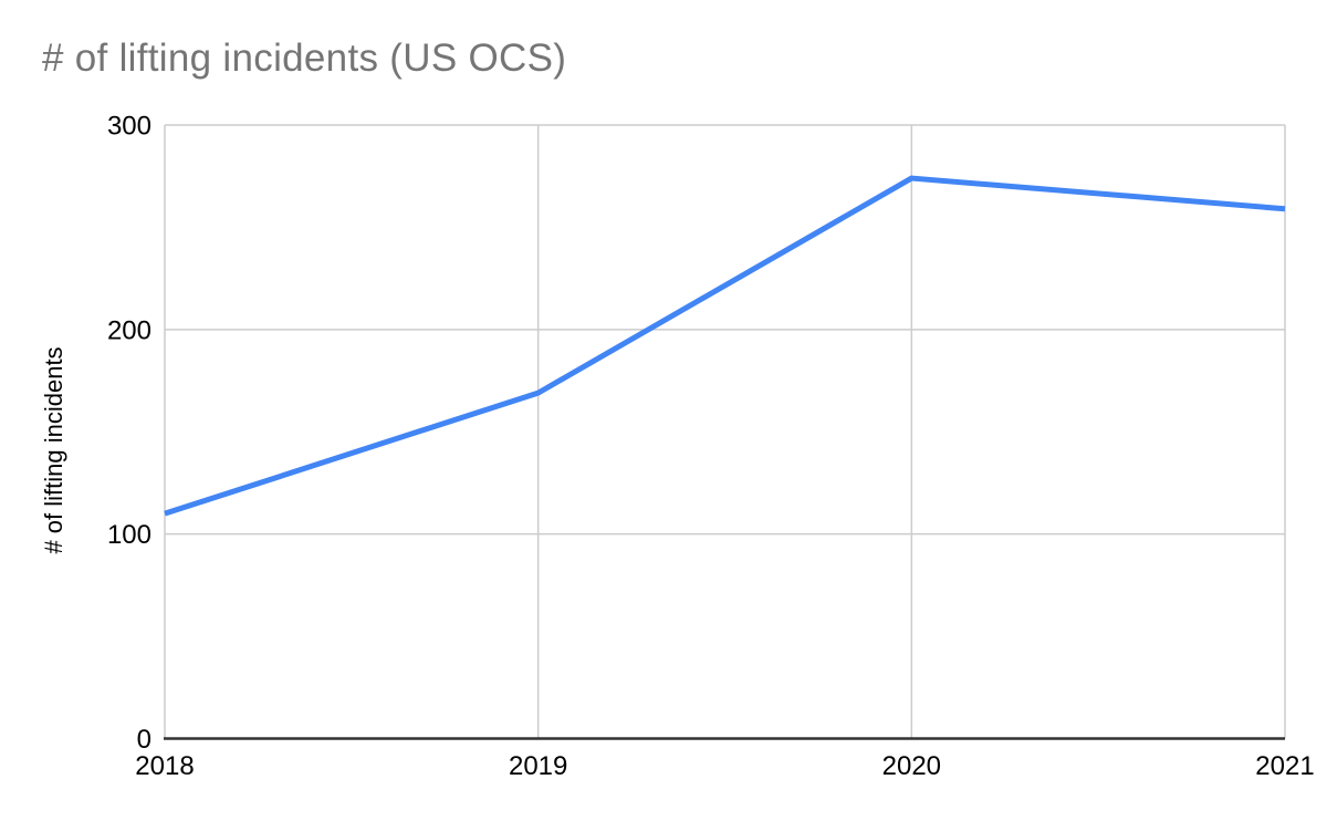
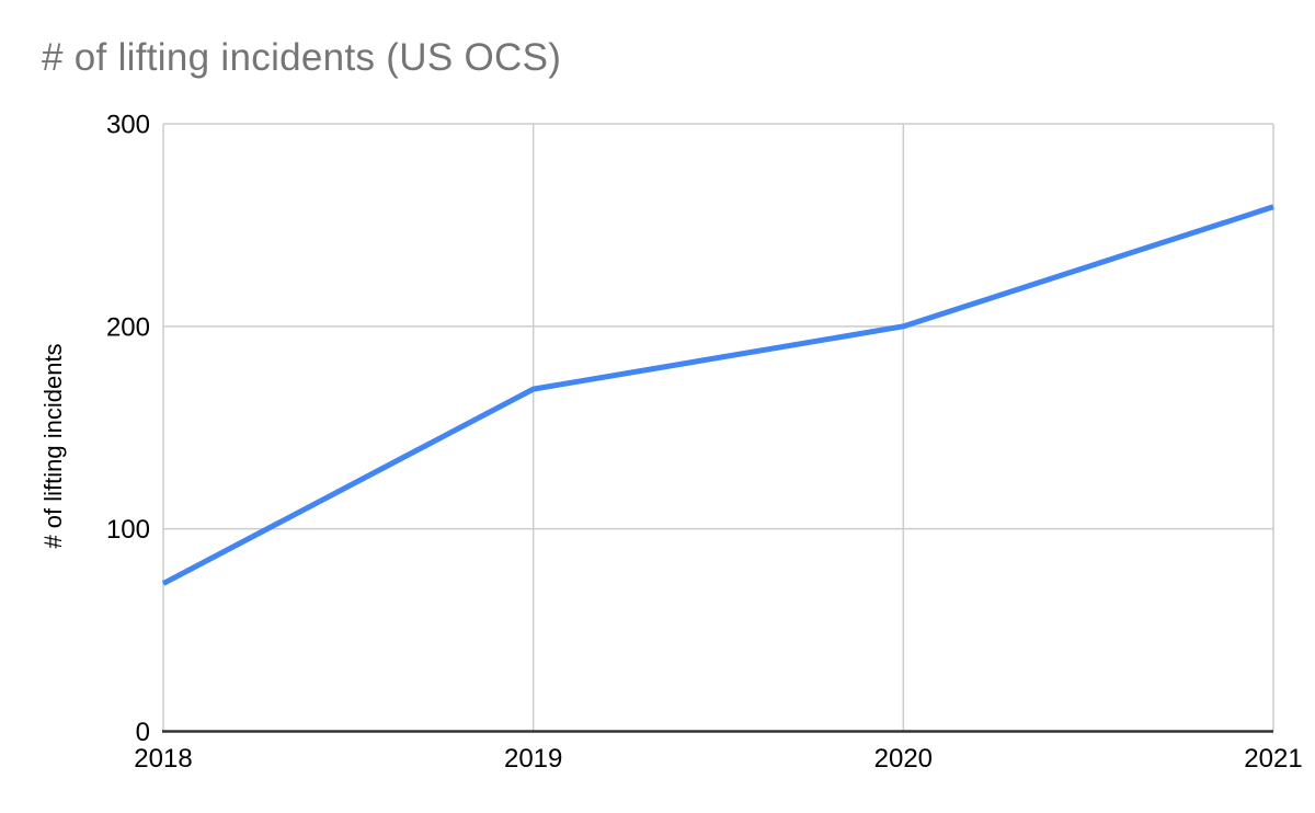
2018: 110 -> 73
2020: 274 -> 200
